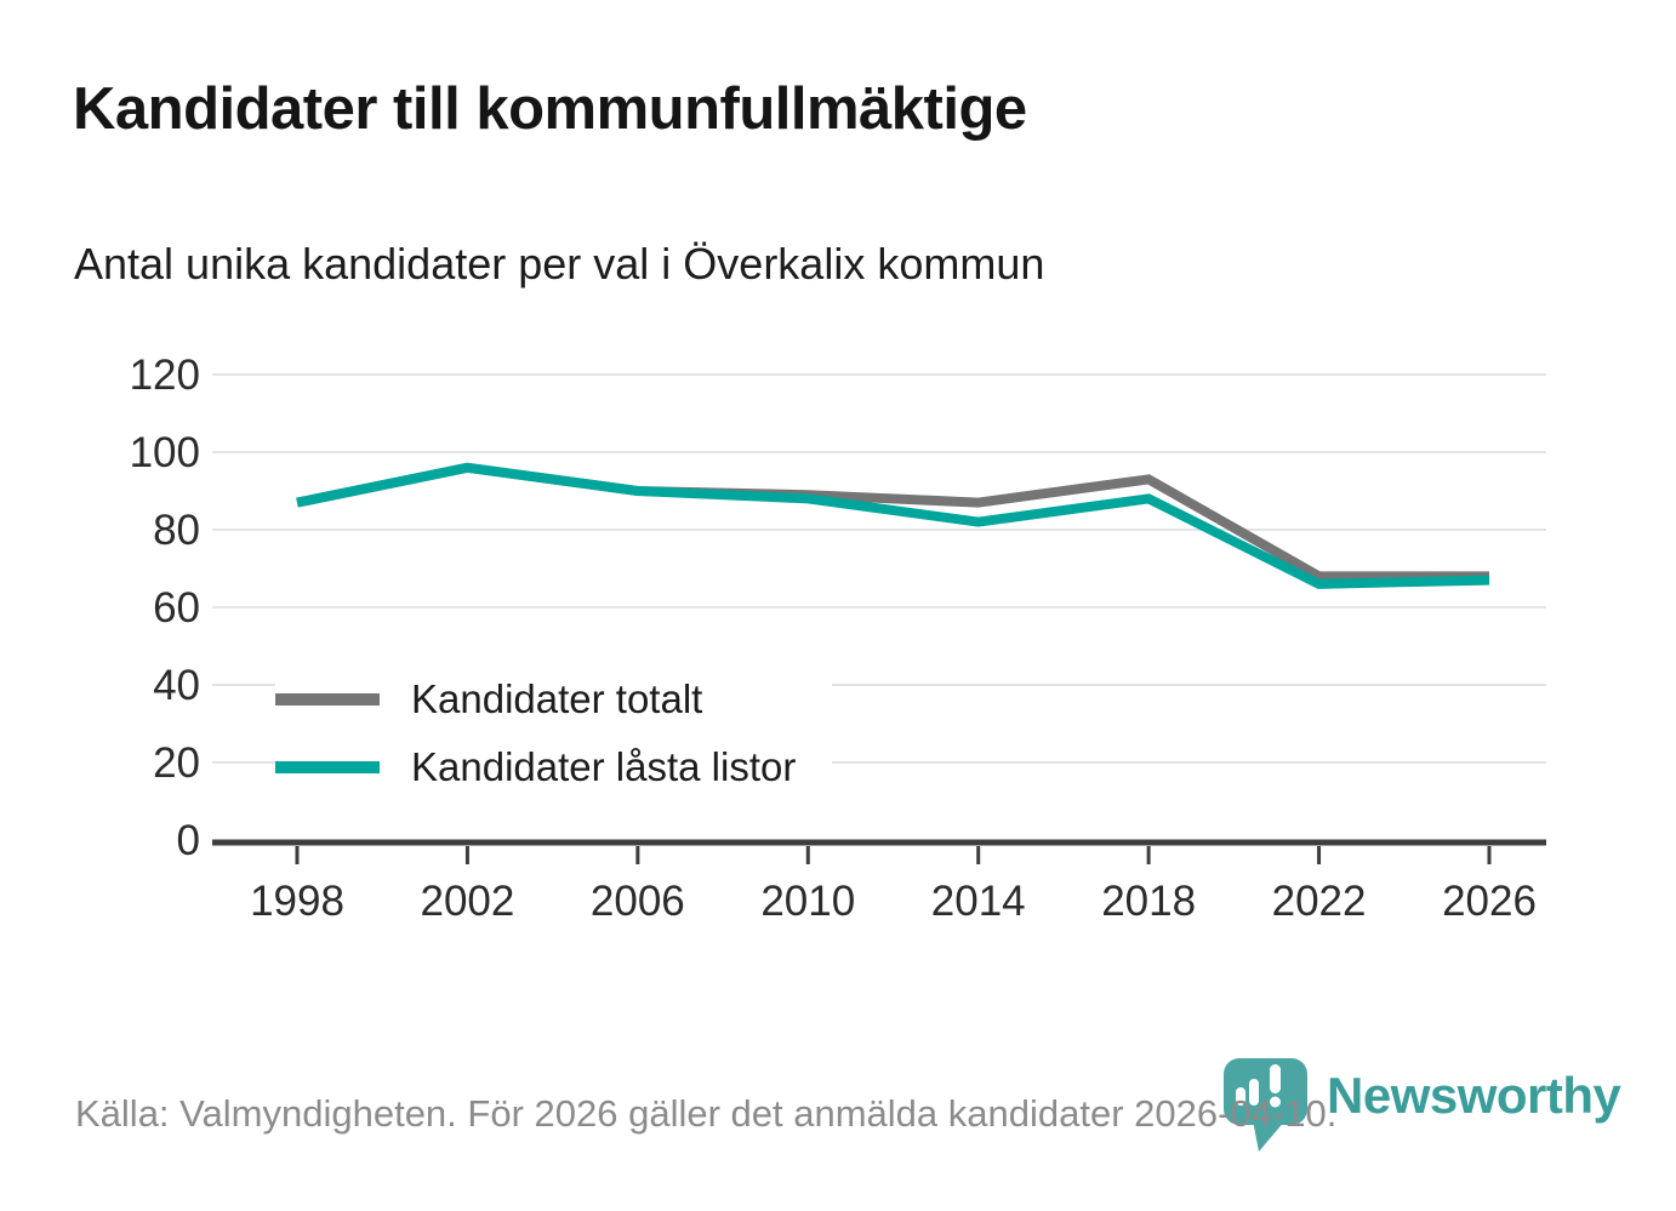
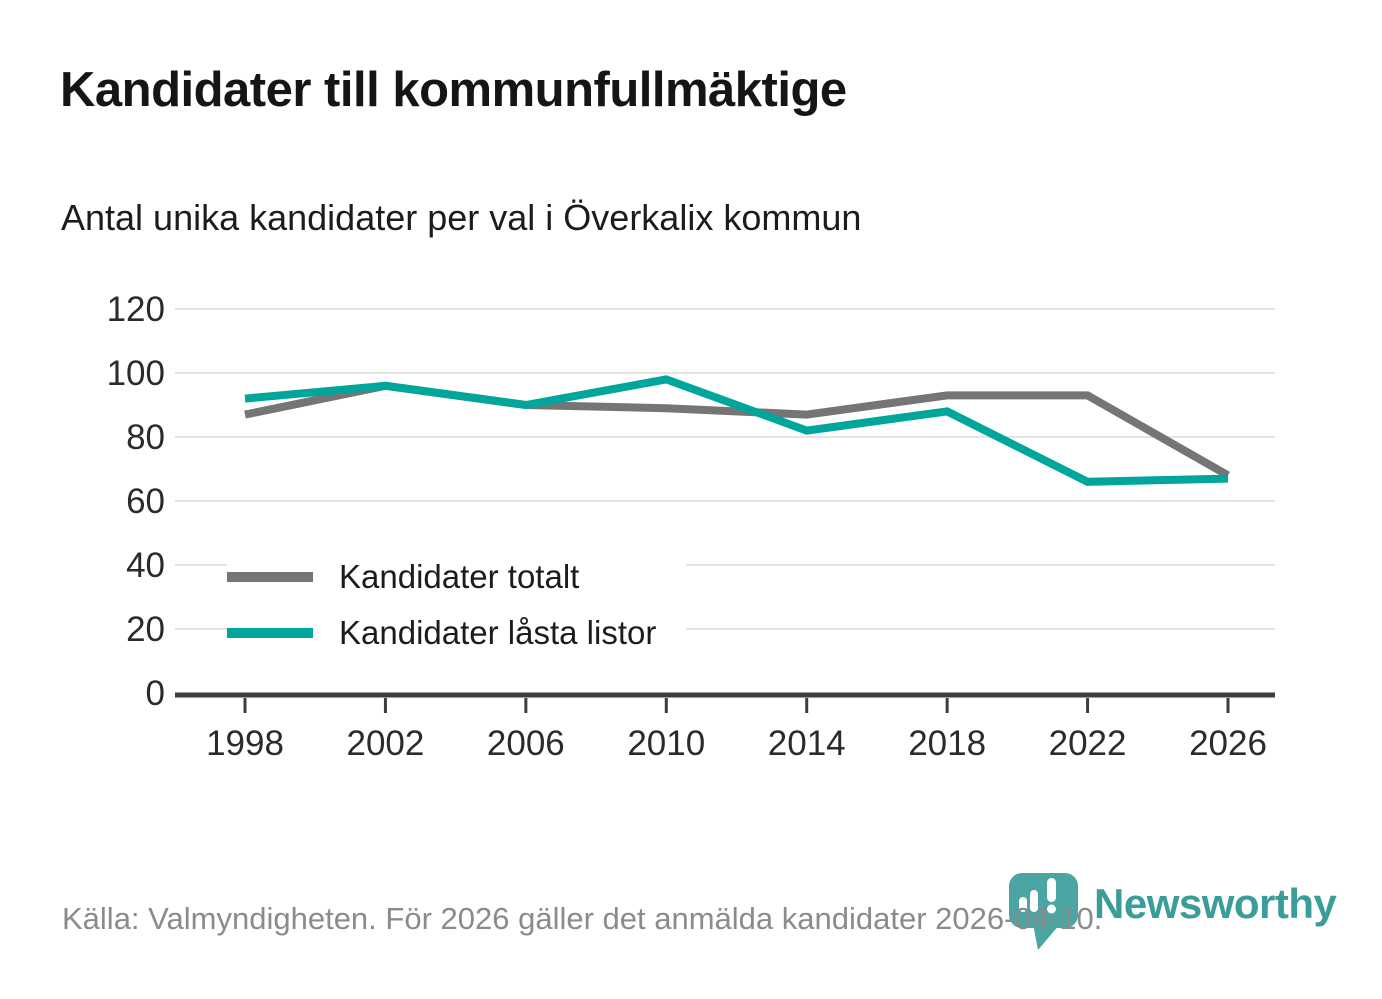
Kandidater låsta listor/1998: 87 -> 92
Kandidater låsta listor/2010: 88 -> 98
Kandidater totalt/2022: 68 -> 93
